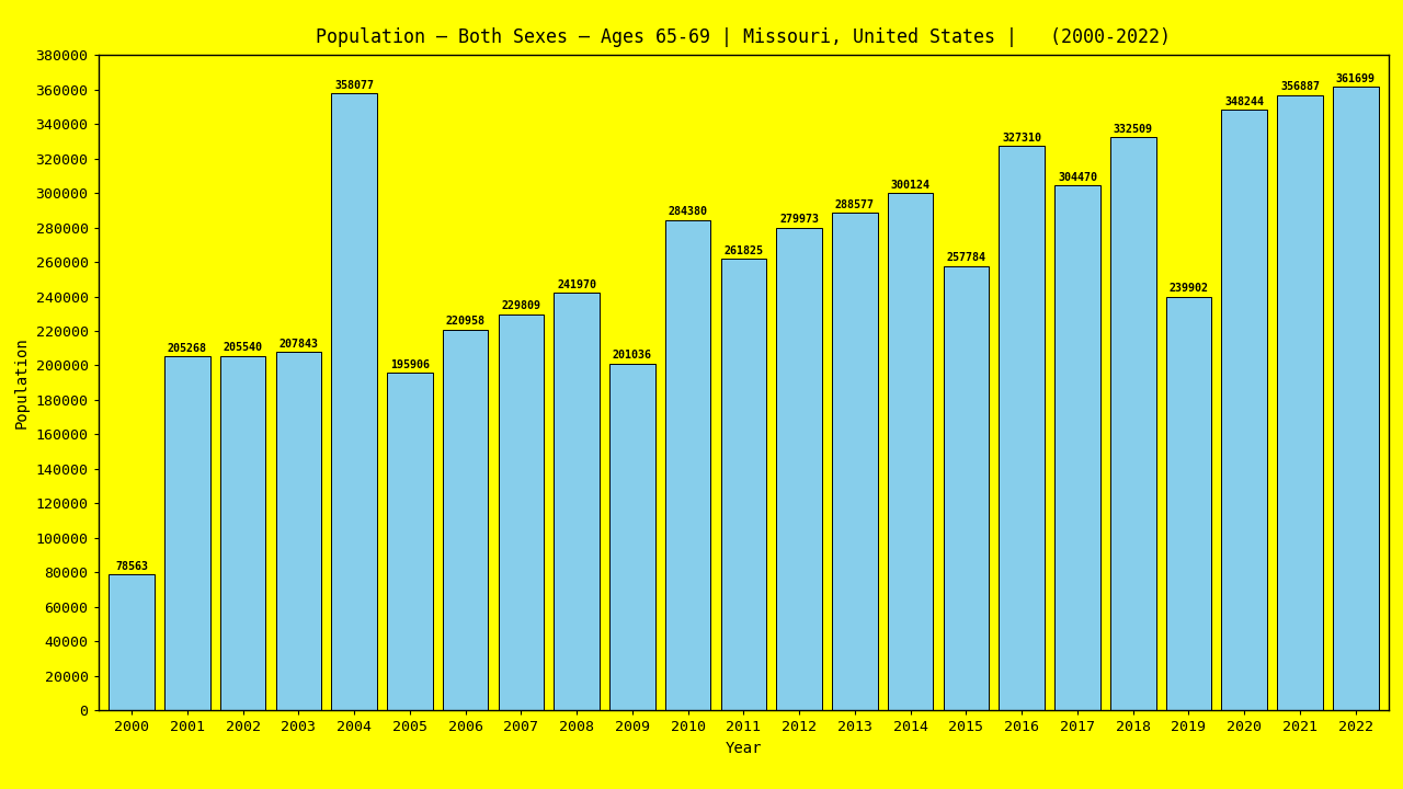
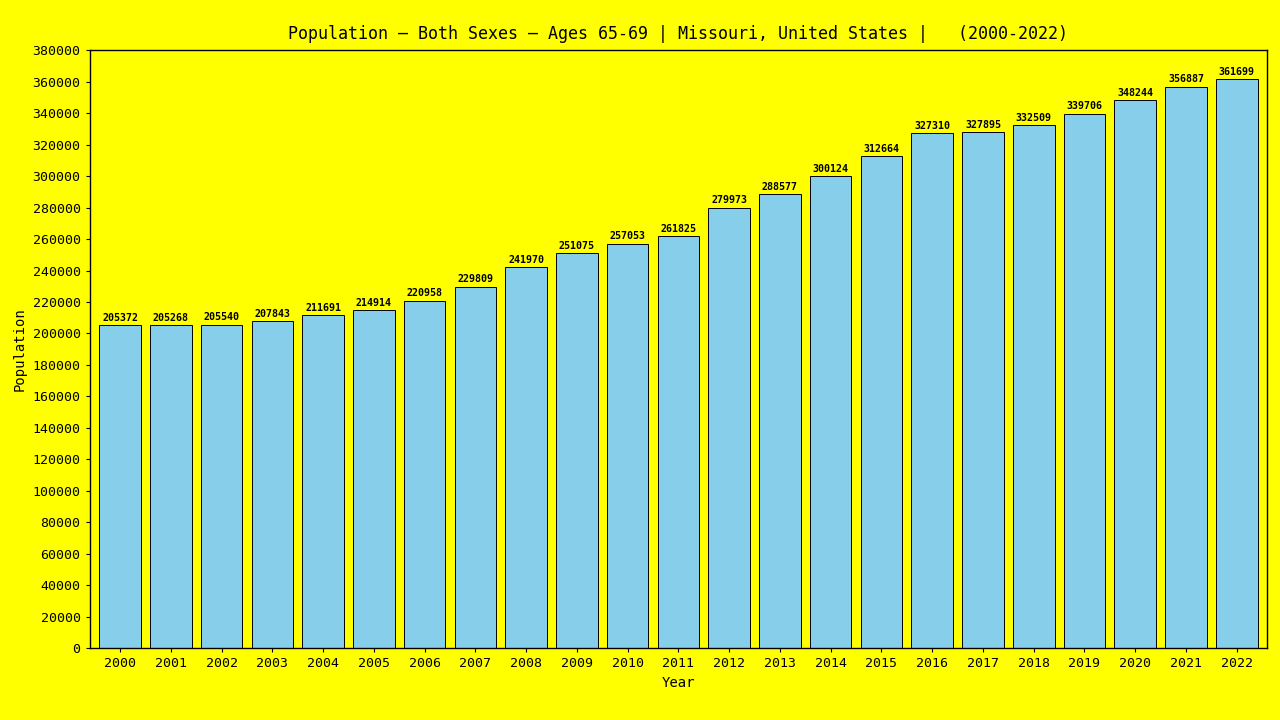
2000: 78563 -> 205372
2004: 358077 -> 211691
2005: 195906 -> 214914
2009: 201036 -> 251075
2010: 284380 -> 257053
2015: 257784 -> 312664
2017: 304470 -> 327895
2019: 239902 -> 339706
